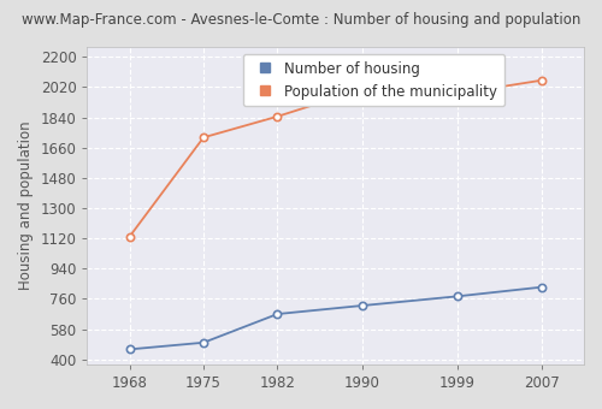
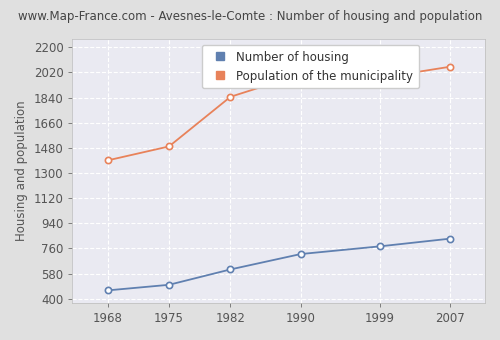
Population of the municipality/1968: 1130 -> 1390
Population of the municipality/1975: 1720 -> 1490
Number of housing/1982: 670 -> 610
